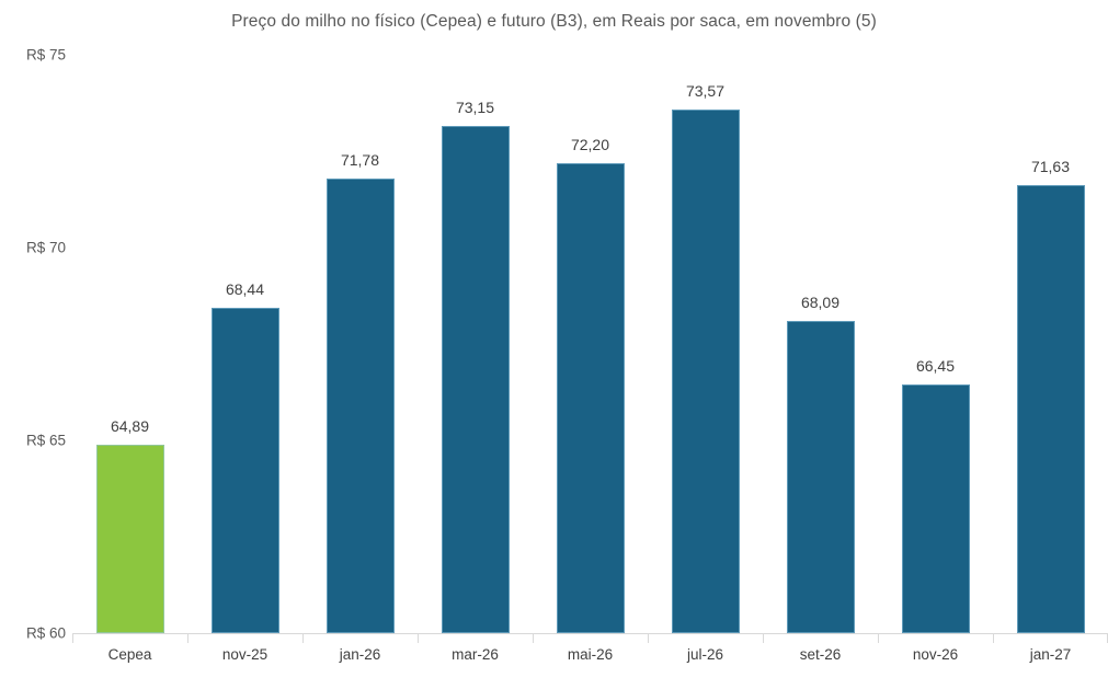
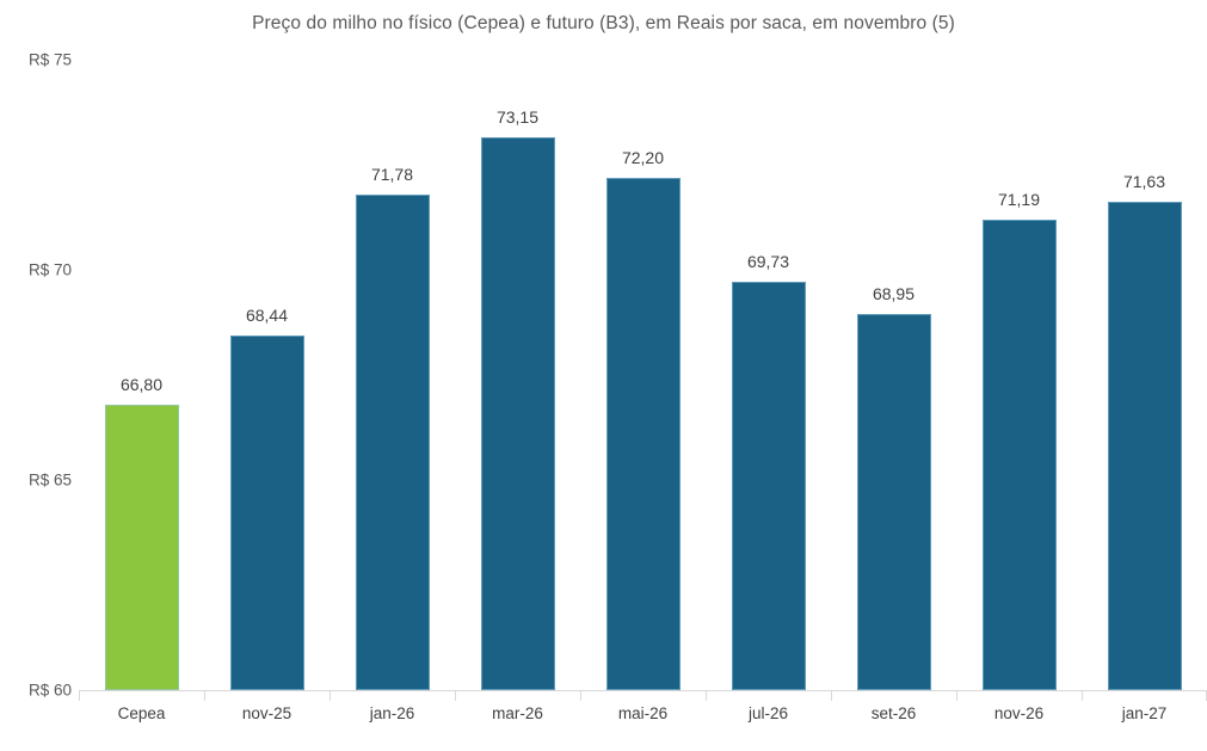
Cepea: 64,89 -> 66,80
jul-26: 73,57 -> 69,73
set-26: 68,09 -> 68,95
nov-26: 66,45 -> 71,19
